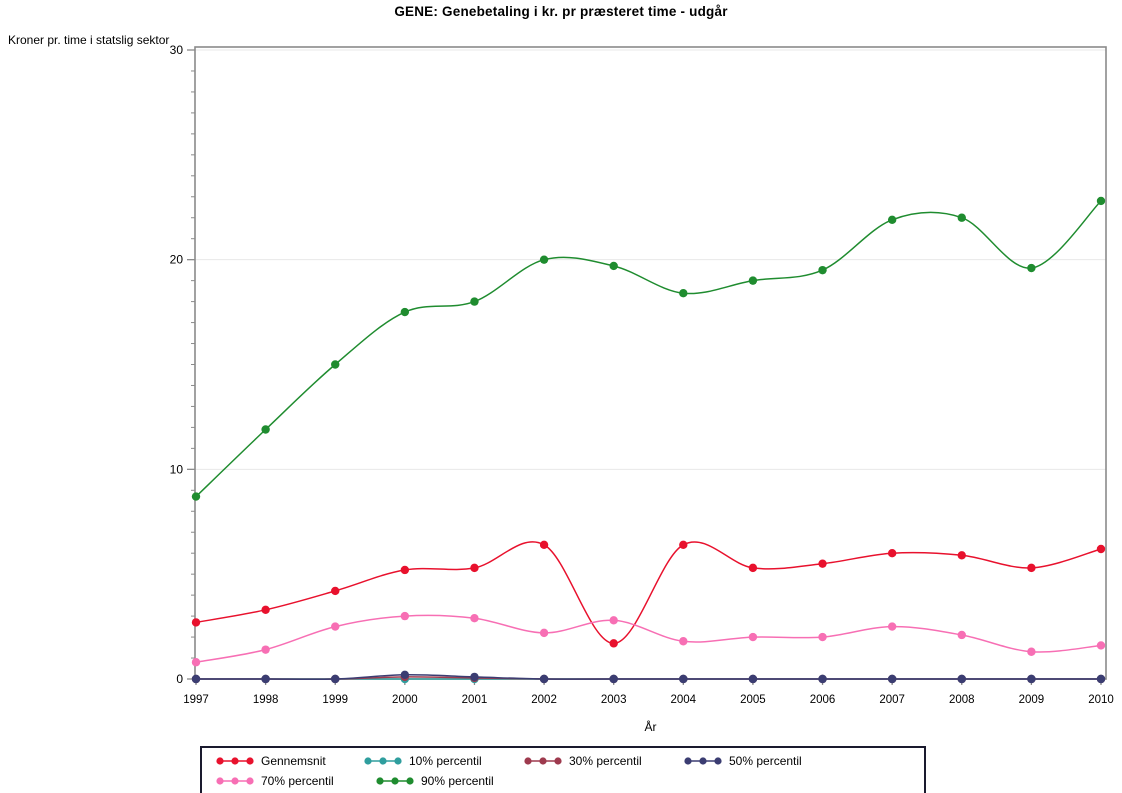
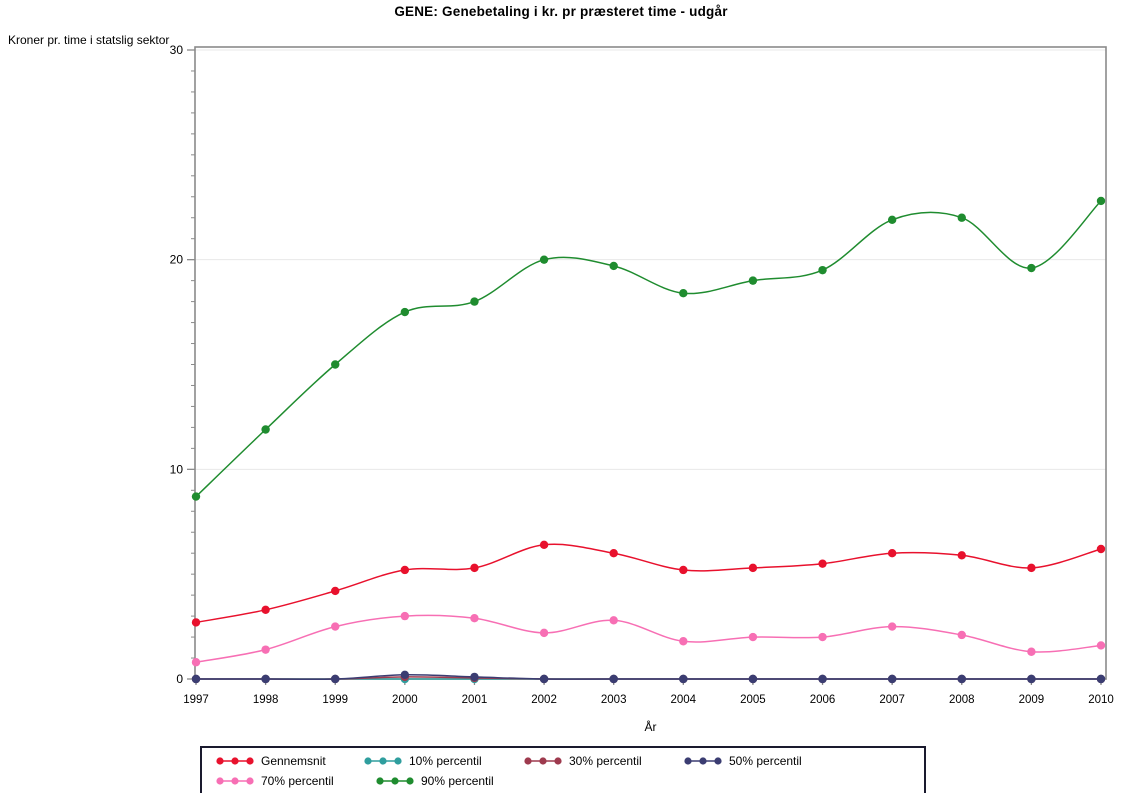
Gennemsnit/2003: 1.7 -> 6.0
Gennemsnit/2004: 6.4 -> 5.2
